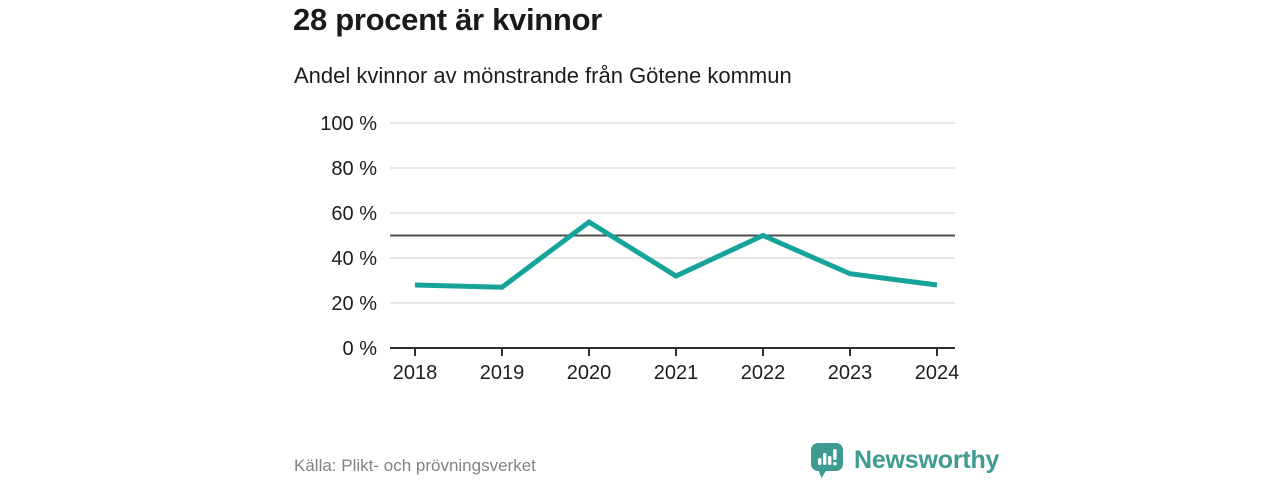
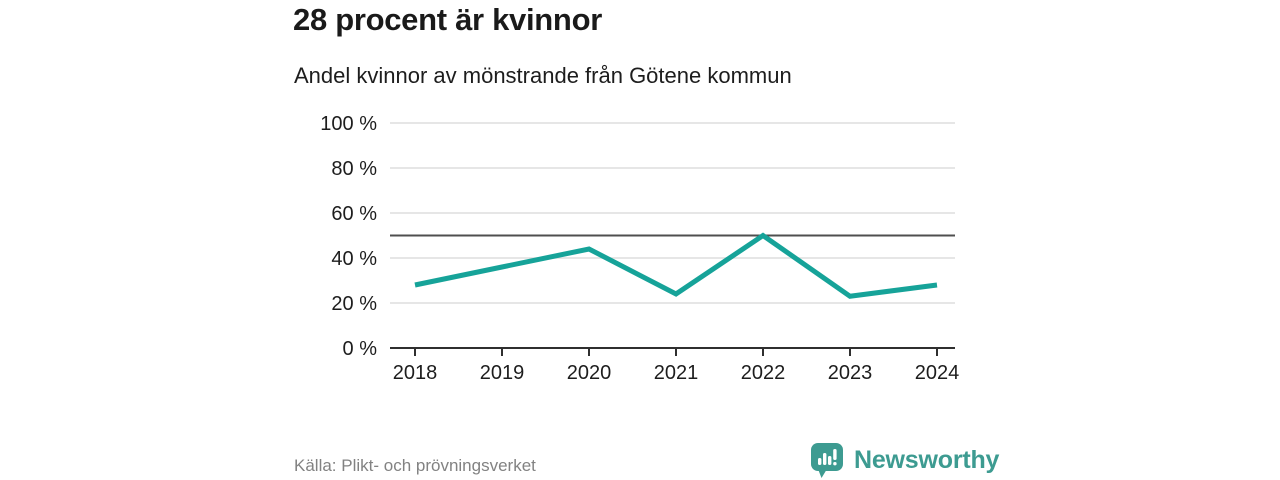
2019: 27% -> 36%
2020: 56% -> 44%
2021: 32% -> 24%
2023: 33% -> 23%
